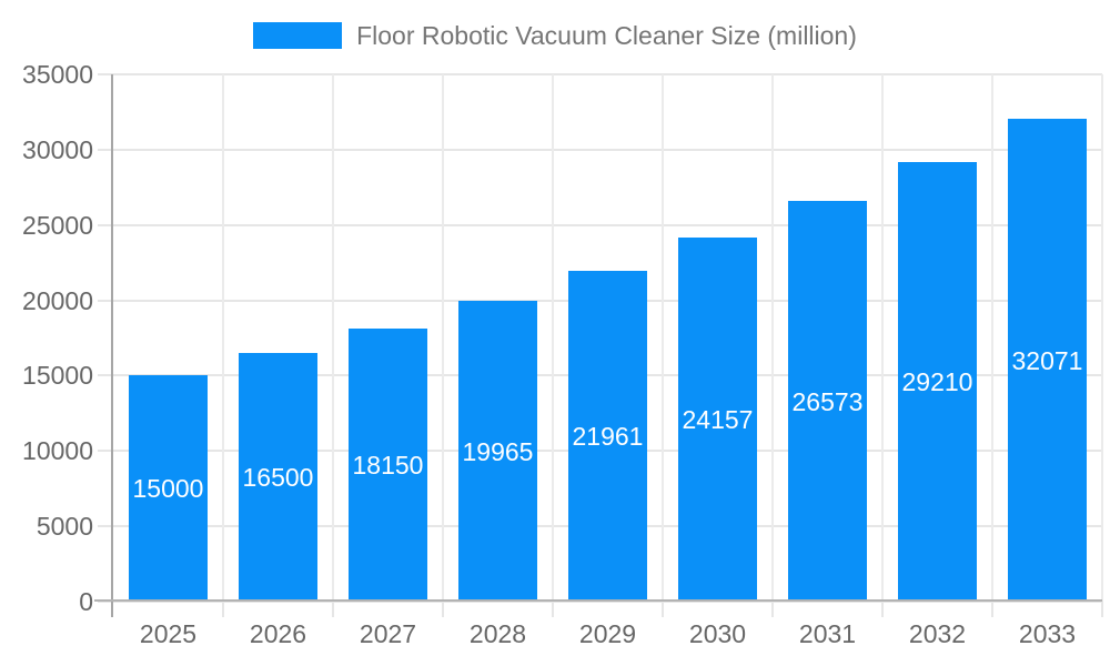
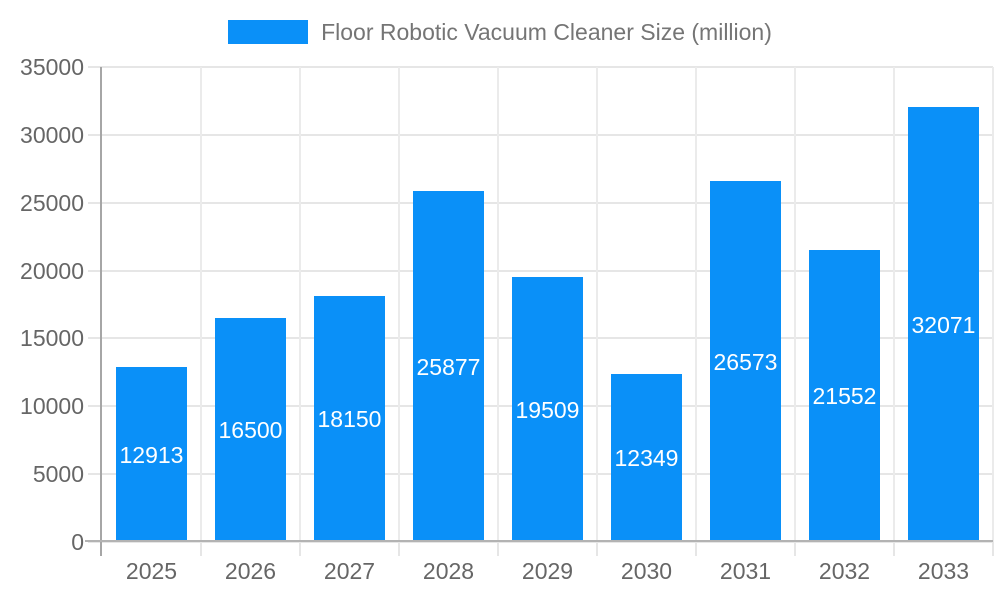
2025: 15000 -> 12913
2028: 19965 -> 25877
2029: 21961 -> 19509
2030: 24157 -> 12349
2032: 29210 -> 21552
